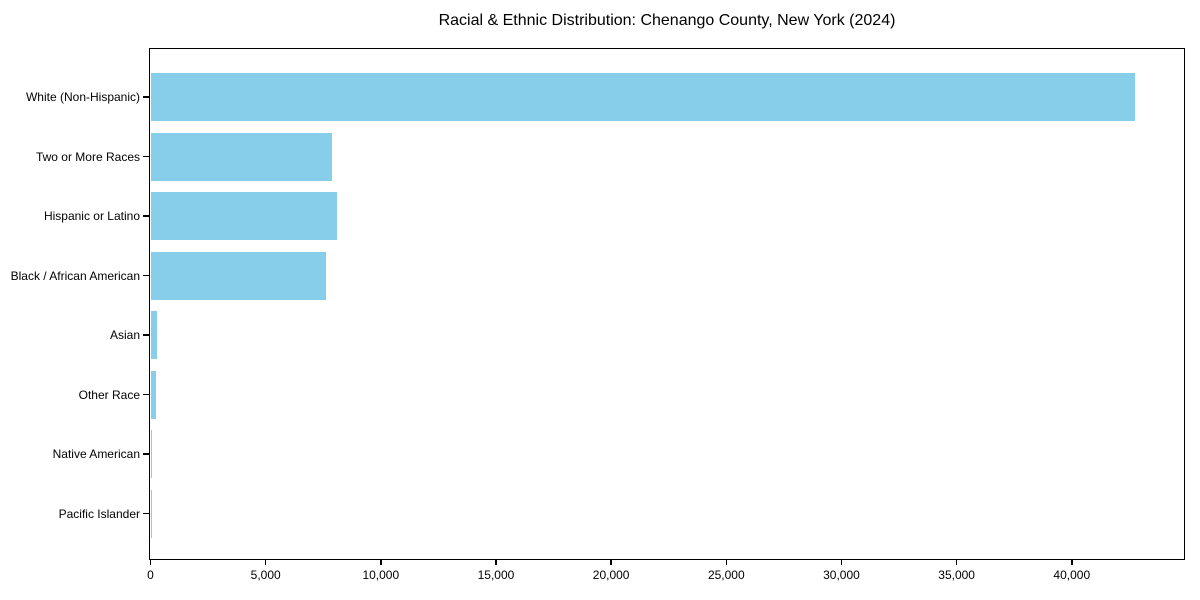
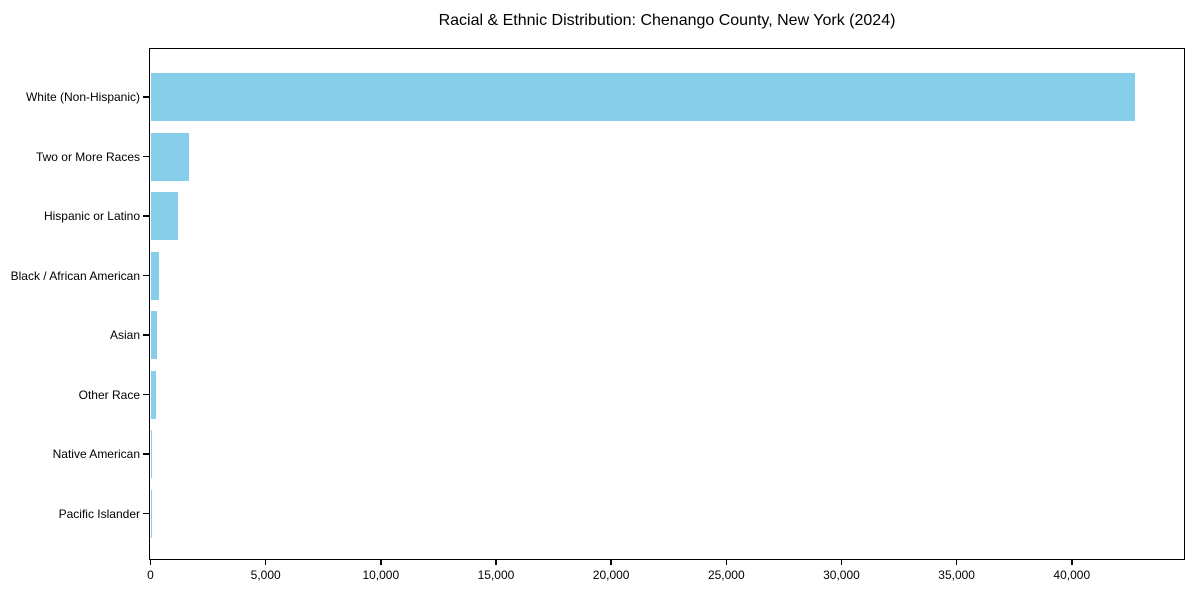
Two or More Races: 7900 -> 1600
Hispanic or Latino: 8100 -> 1200
Black / African American: 7600 -> 400
